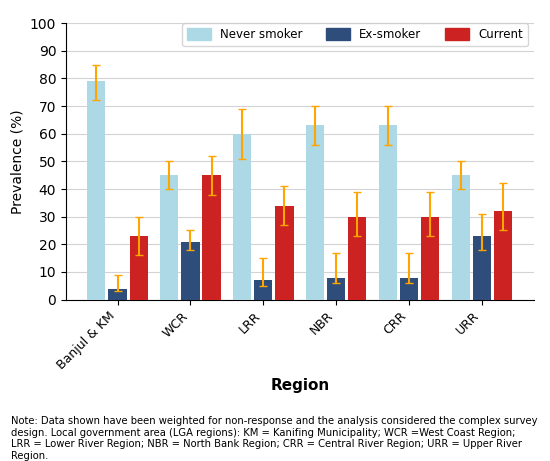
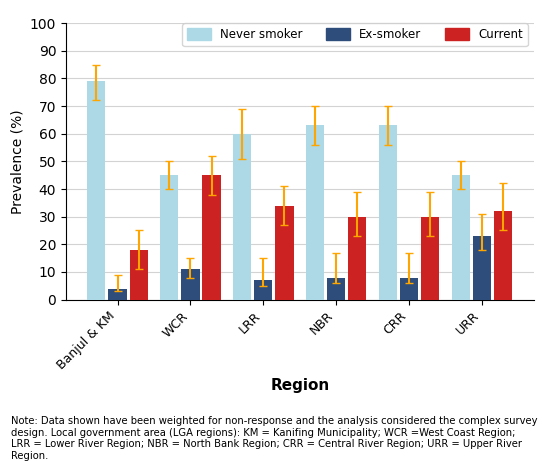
Current/Banjul & KM: 23 -> 18
Ex-smoker/WCR: 21 -> 11
